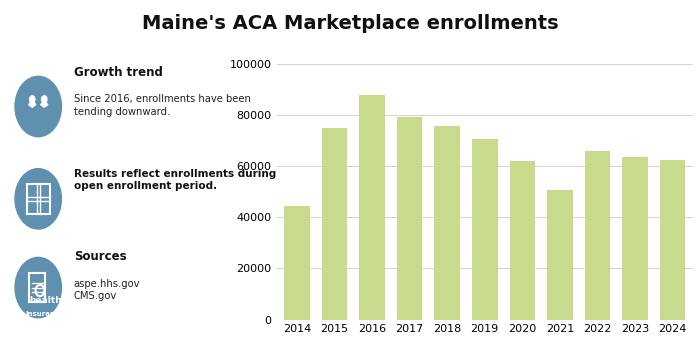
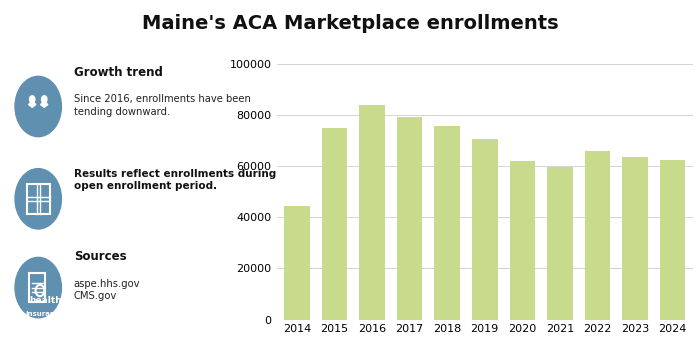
2016: 88000 -> 84000
2021: 50500 -> 59500
